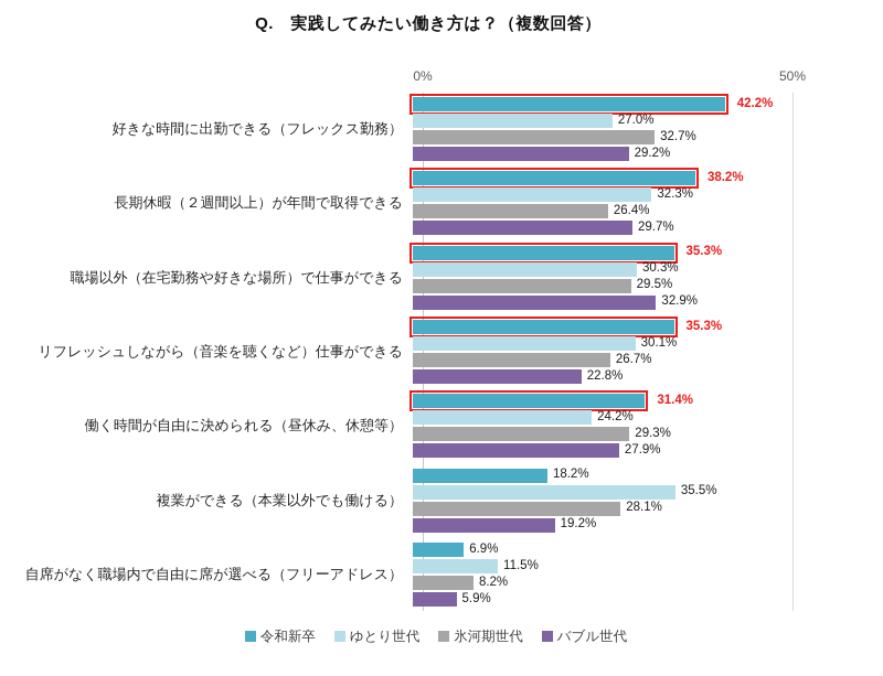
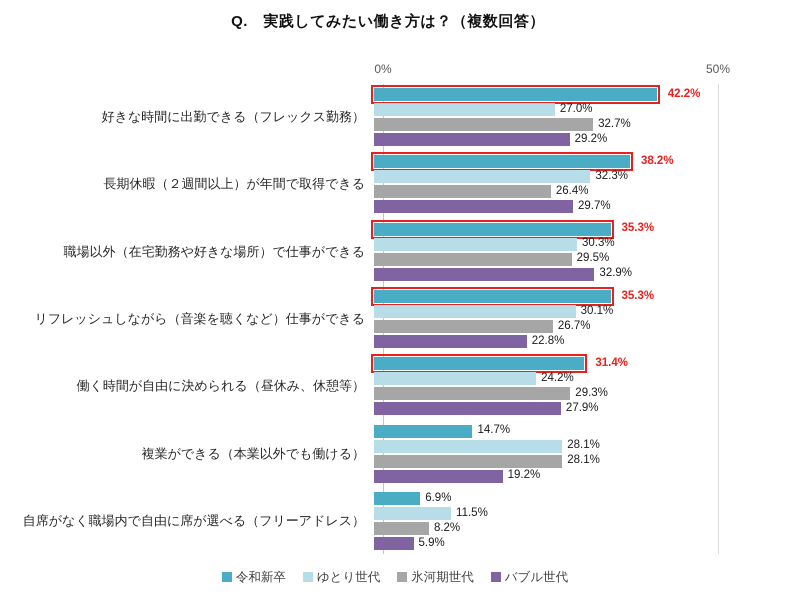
令和新卒/複業ができる（本業以外でも働ける）: 18.2% -> 14.7%
ゆとり世代/複業ができる（本業以外でも働ける）: 35.5% -> 28.1%
